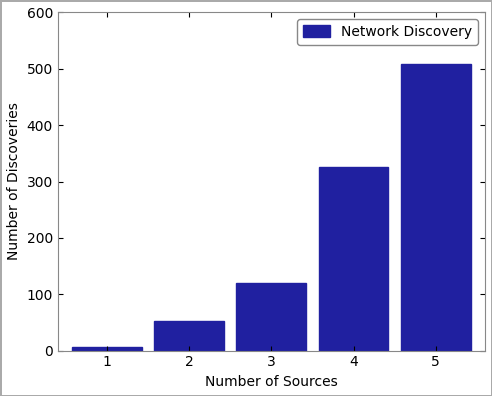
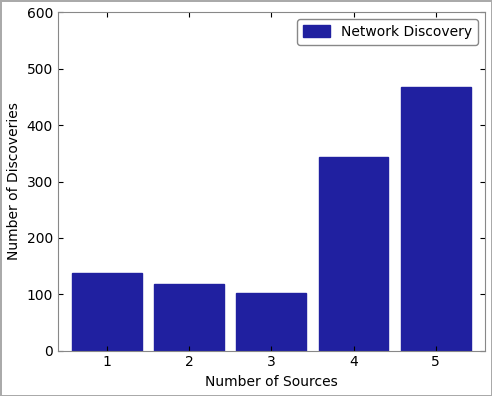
1: 7 -> 138
2: 52 -> 118
3: 120 -> 102
4: 325 -> 344
5: 508 -> 468
